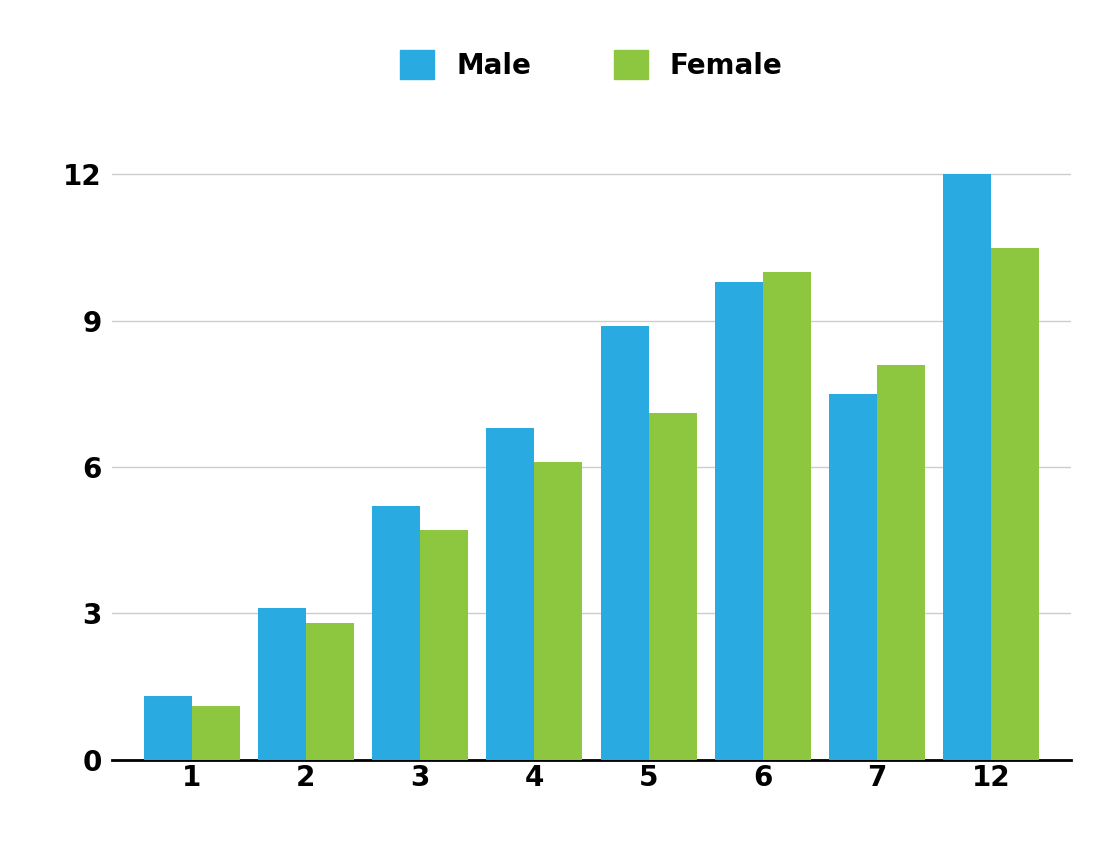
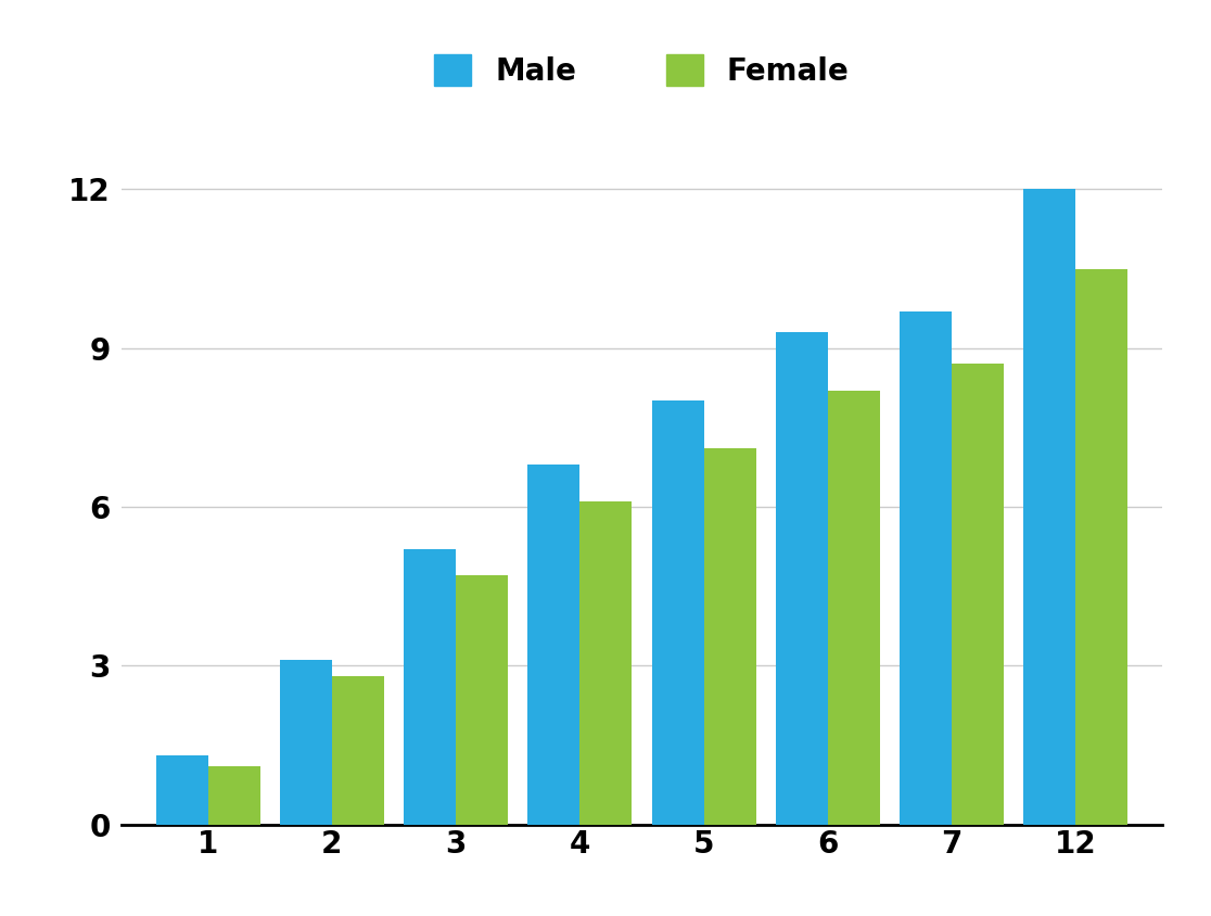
Male/5: 8.9 -> 8.0
Male/6: 9.8 -> 9.3
Female/6: 10.0 -> 8.2
Male/7: 7.5 -> 9.7
Female/7: 8.1 -> 8.7
